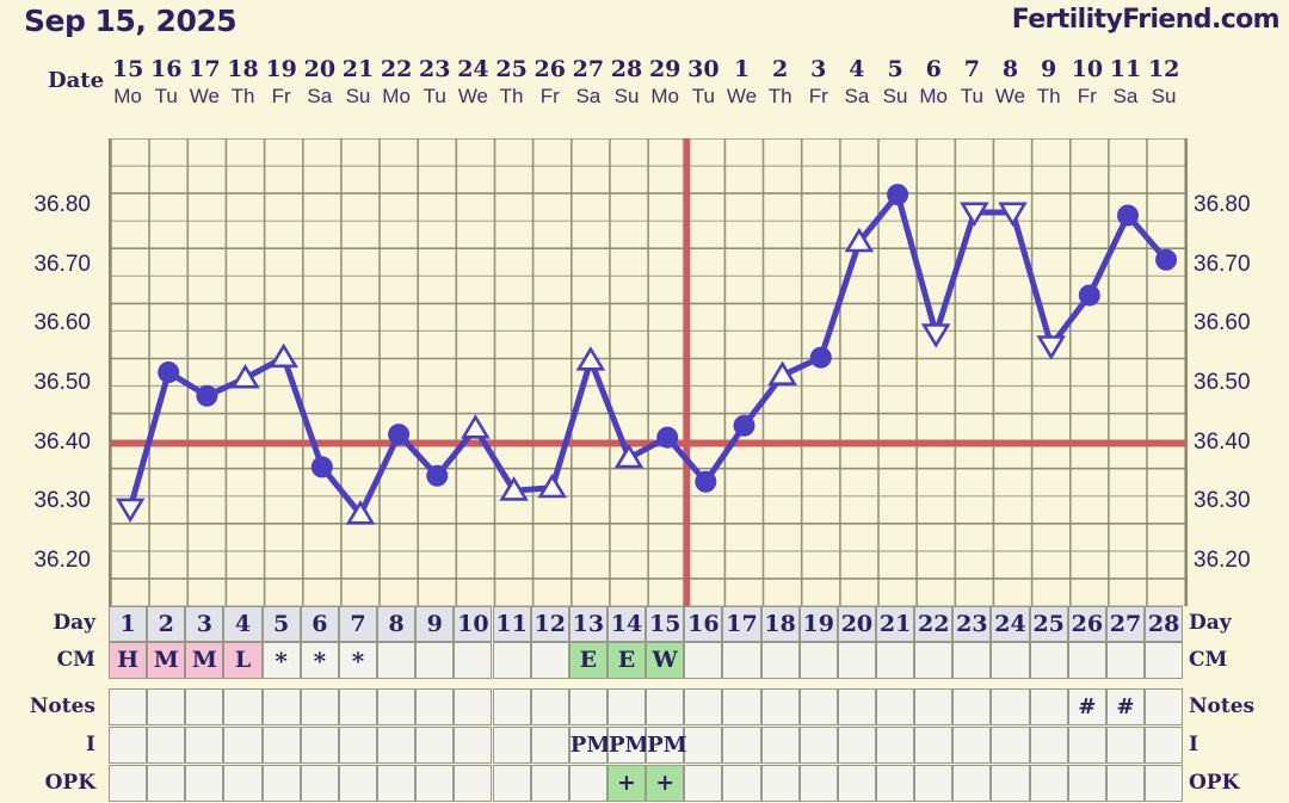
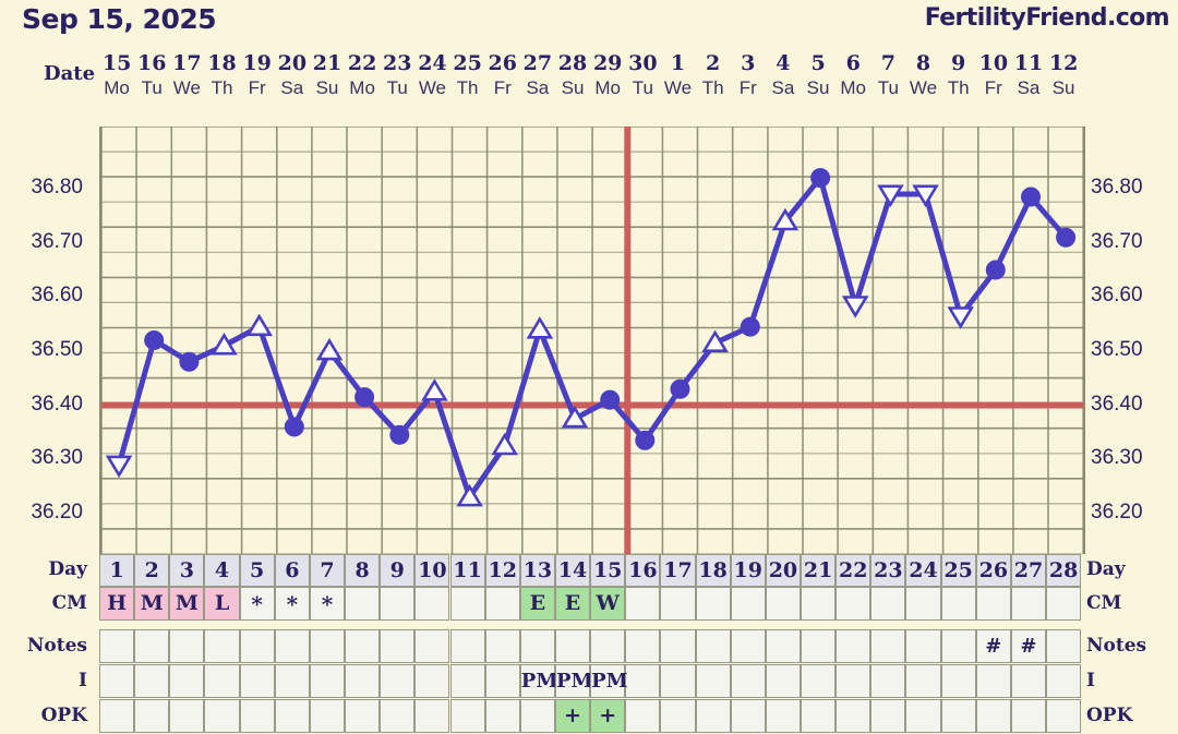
7: 36.28 -> 36.50
11: 36.32 -> 36.23
